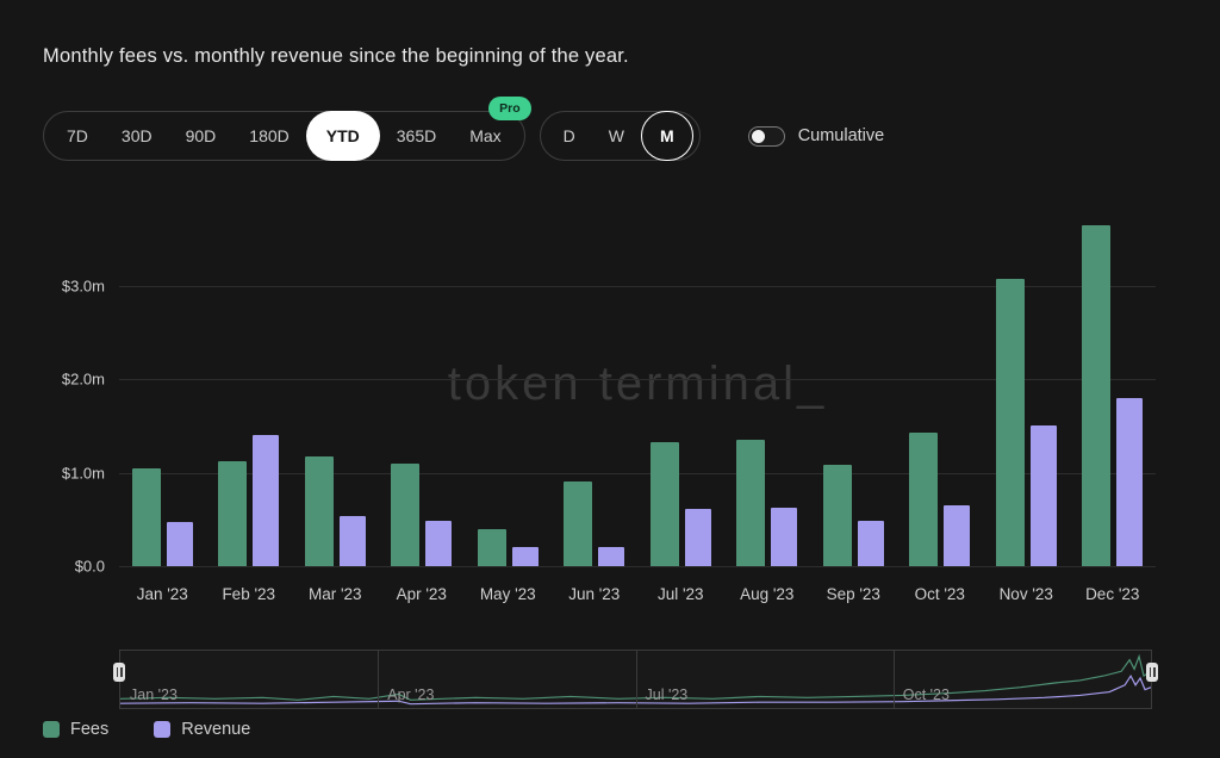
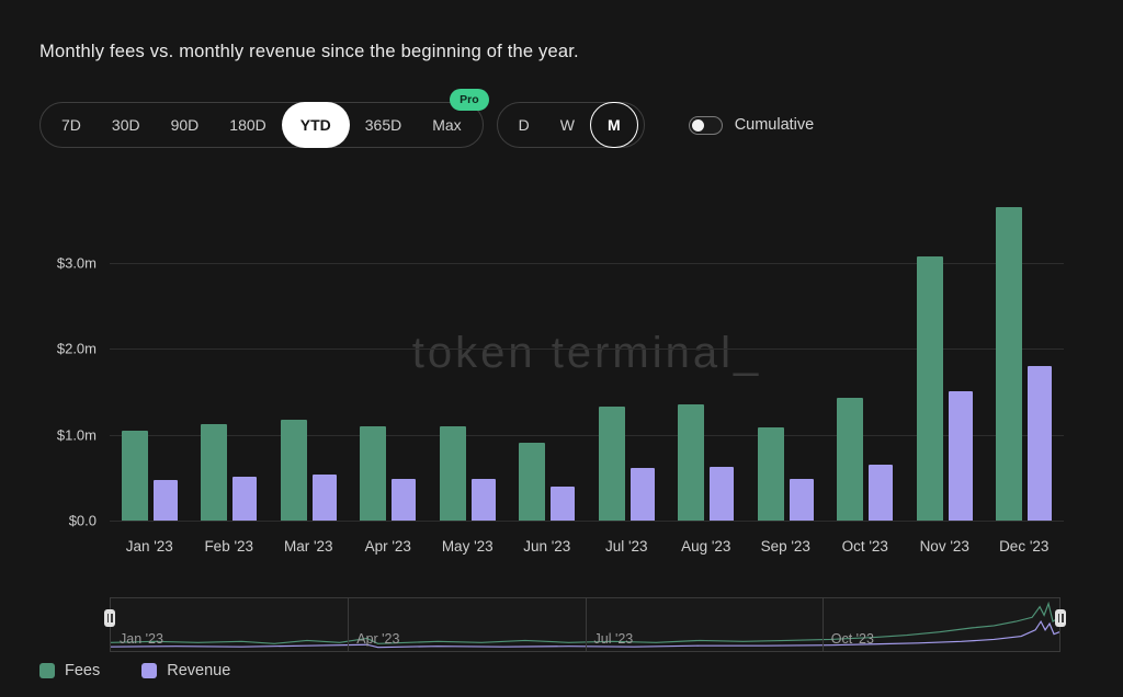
Revenue/Feb '23: $1.4m -> $0.5m
Fees/May '23: $0.4m -> $1.1m
Revenue/May '23: $0.2m -> $0.5m
Revenue/Jun '23: $0.2m -> $0.4m
